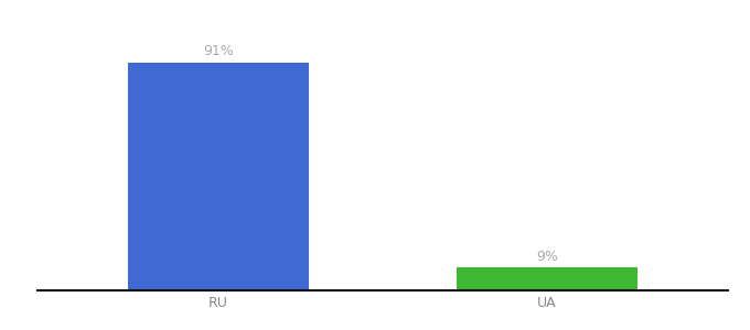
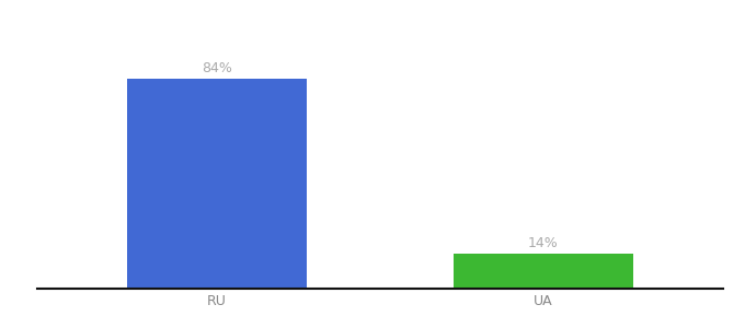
RU: 91% -> 84%
UA: 9% -> 14%
